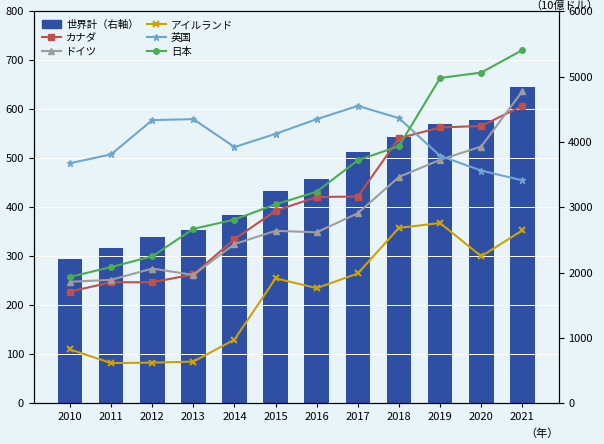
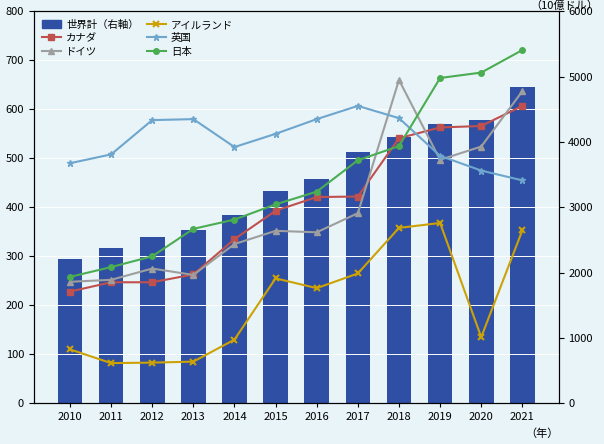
ドイツ/2018: 462 -> 660
アイルランド/2020: 300 -> 135
